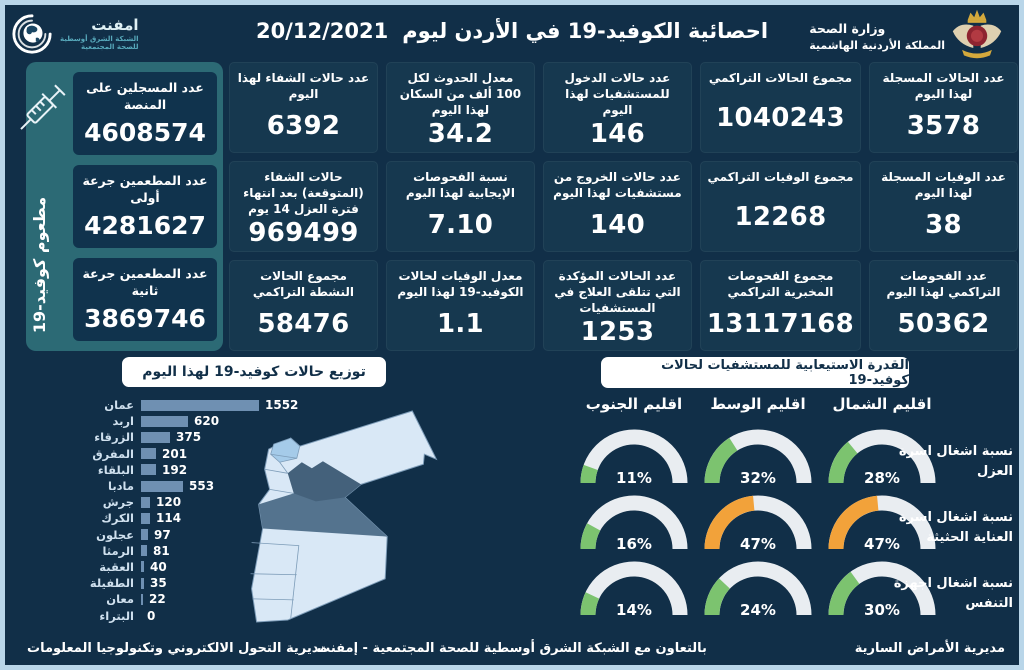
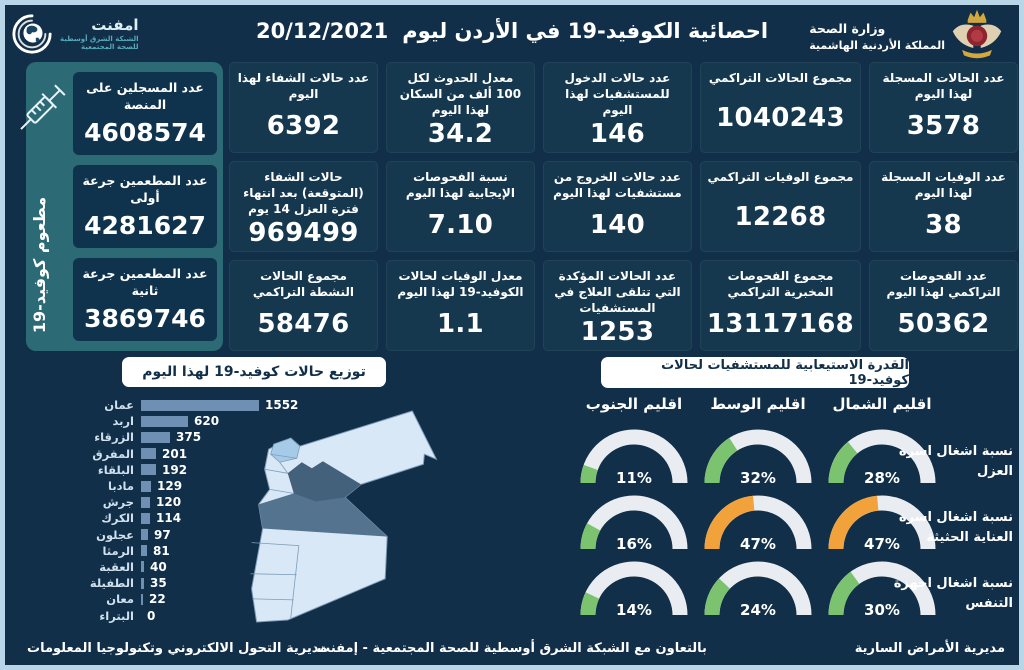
توزيع حالات كوفيد-19 لهذا اليوم/مادبا: 553 -> 129
